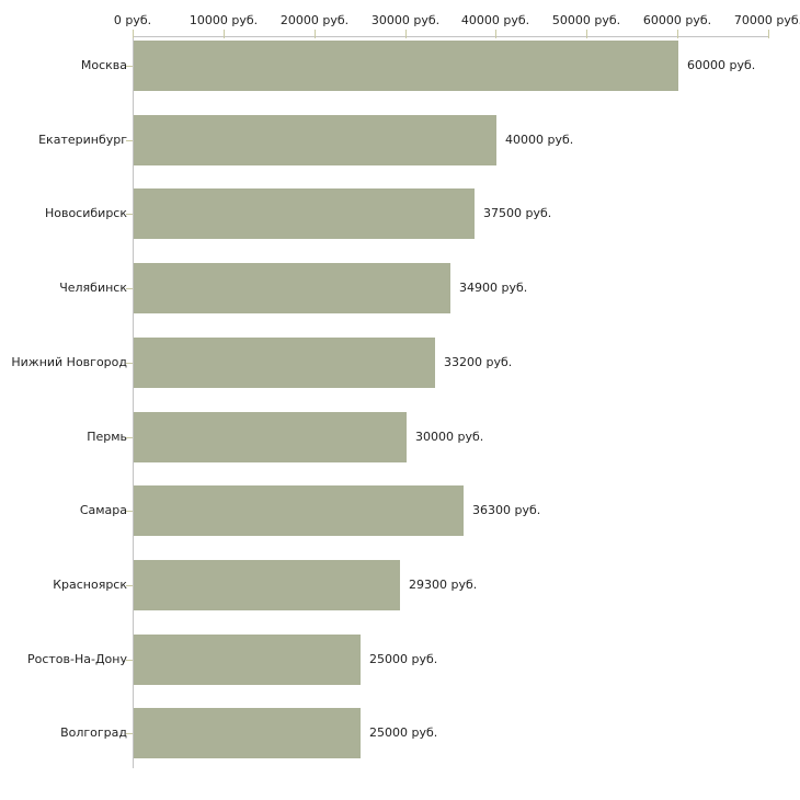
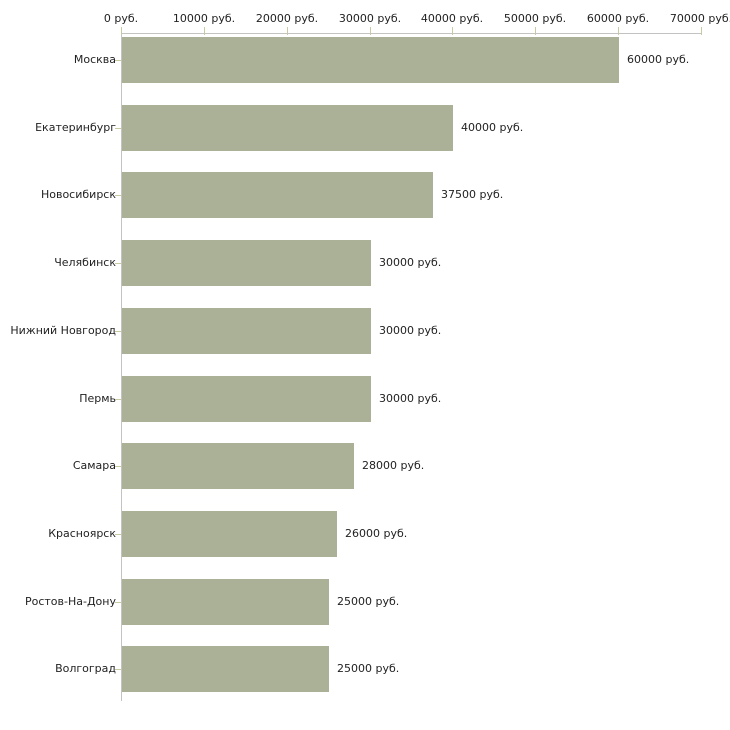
Челябинск: 34900 -> 30000
Нижний Новгород: 33200 -> 30000
Самара: 36300 -> 28000
Красноярск: 29300 -> 26000
